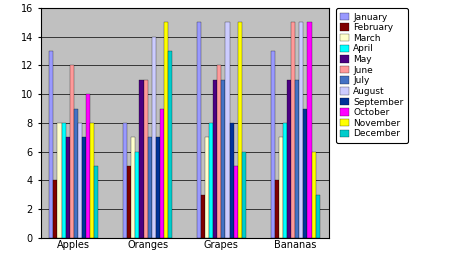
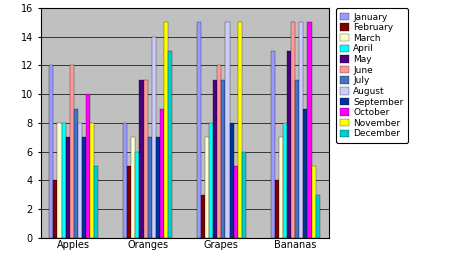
January/Apples: 13 -> 12
May/Bananas: 11 -> 13
November/Bananas: 6 -> 5
